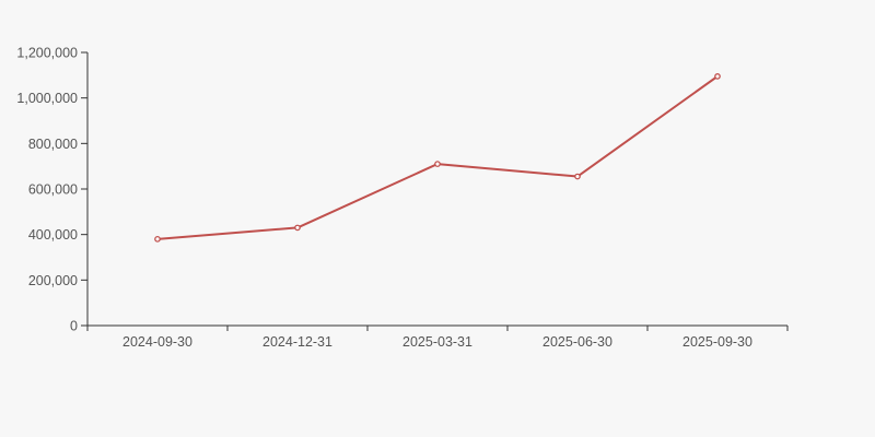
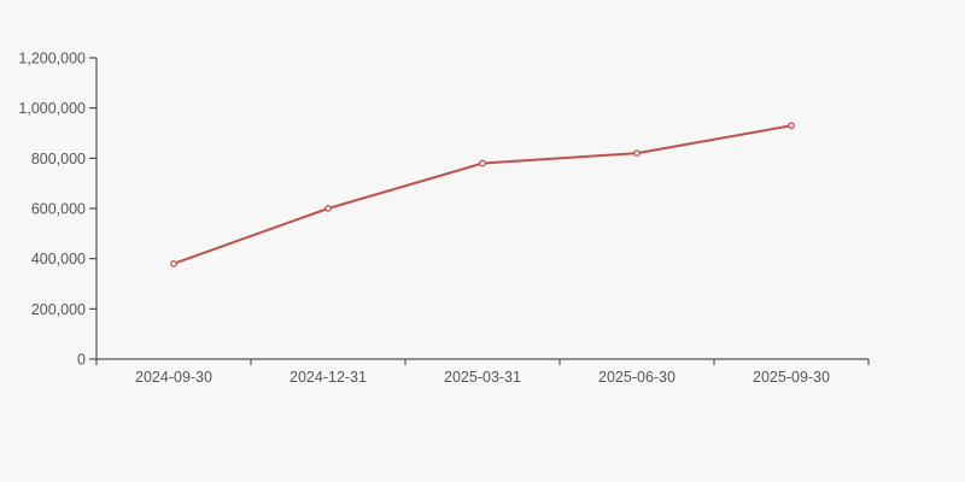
2024-12-31: 430000 -> 600000
2025-03-31: 710000 -> 780000
2025-06-30: 660000 -> 820000
2025-09-30: 1100000 -> 930000
